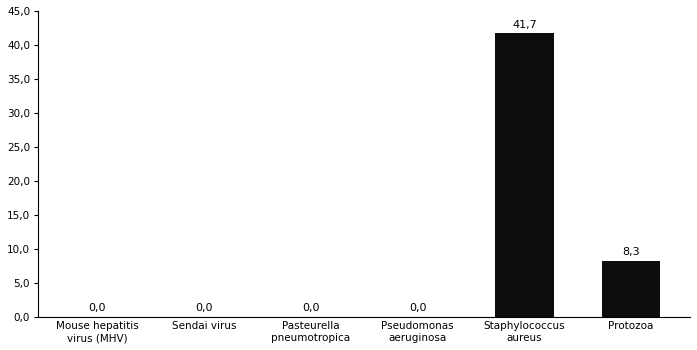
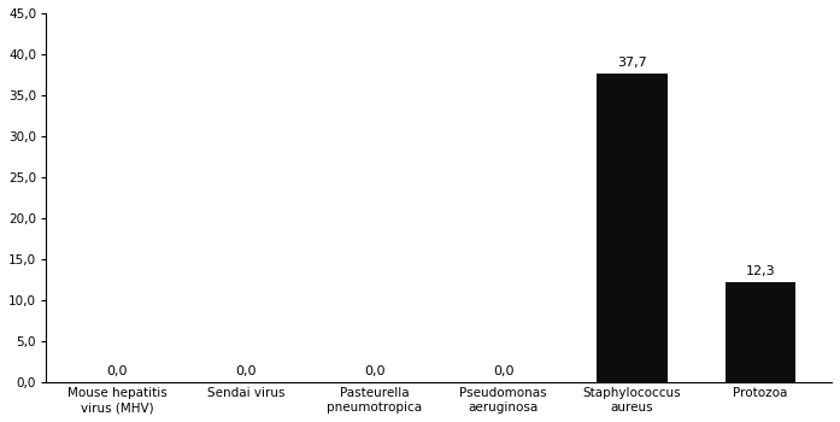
Staphylococcus aureus: 41,7 -> 37,7
Protozoa: 8,3 -> 12,3
